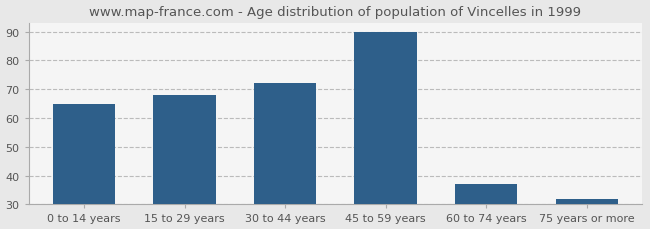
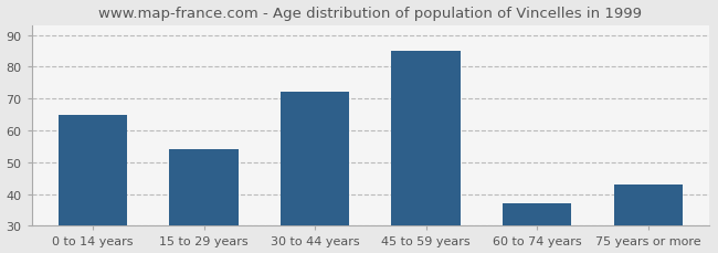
15 to 29 years: 68 -> 54
45 to 59 years: 90 -> 85
75 years or more: 32 -> 43
